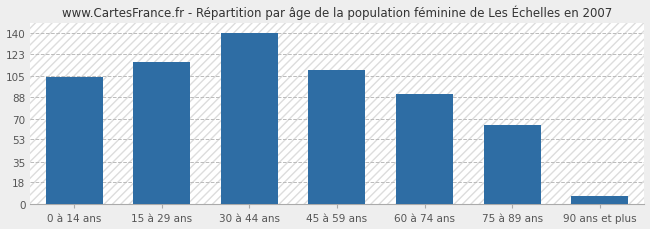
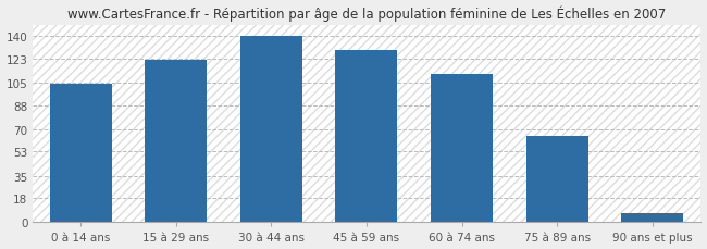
15 à 29 ans: 116 -> 122
45 à 59 ans: 110 -> 129
60 à 74 ans: 90 -> 111
